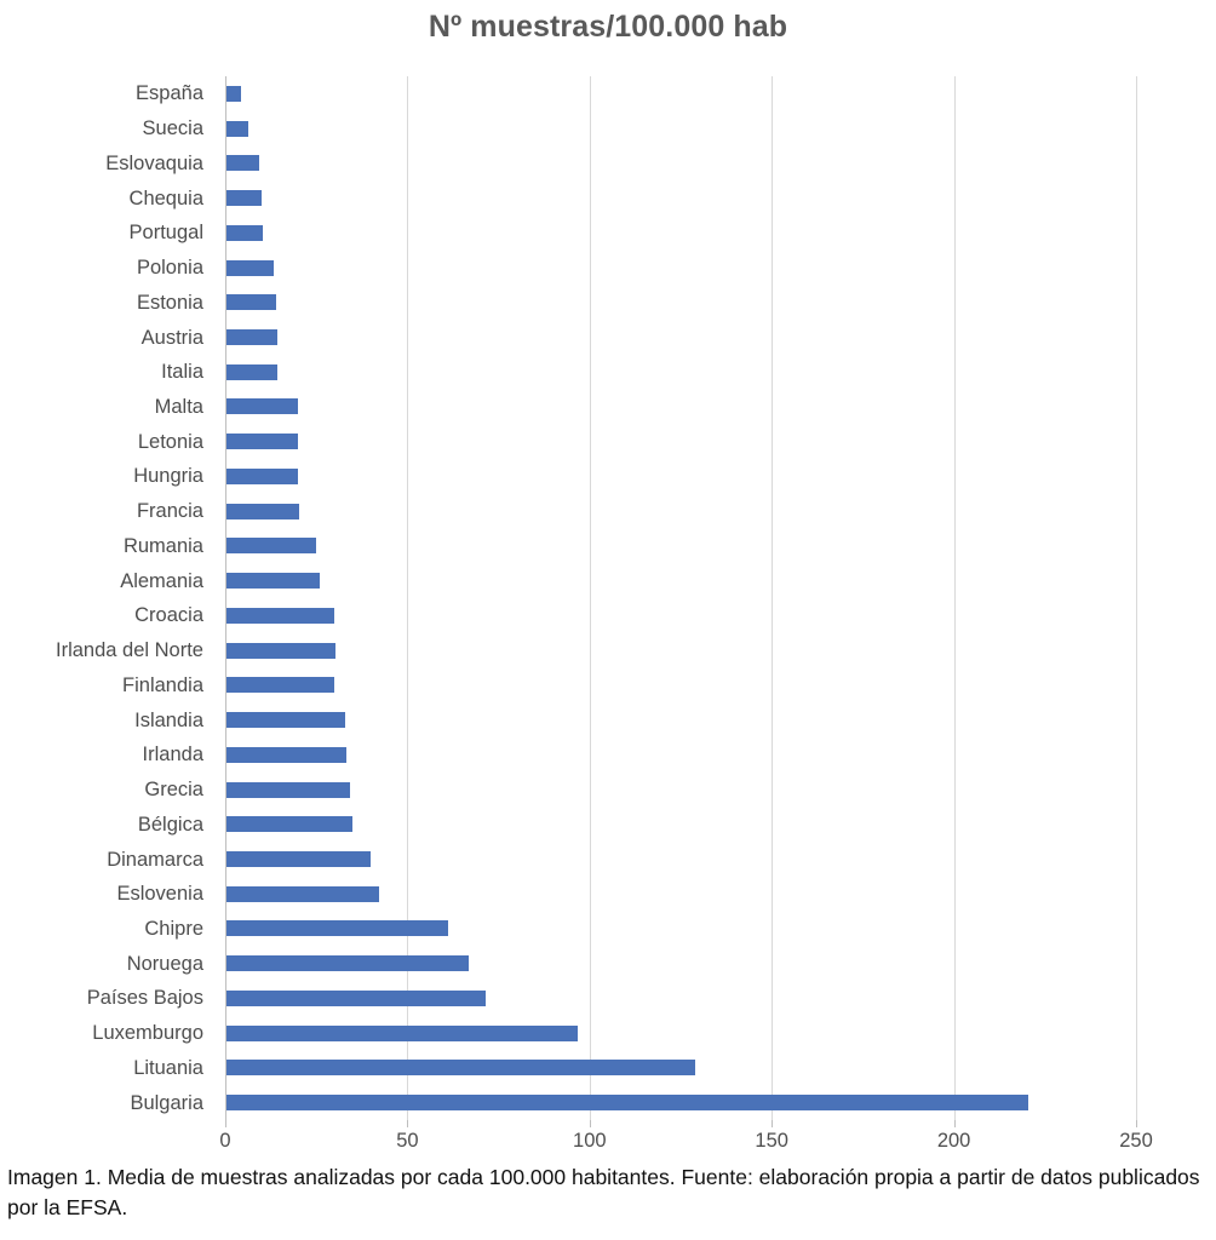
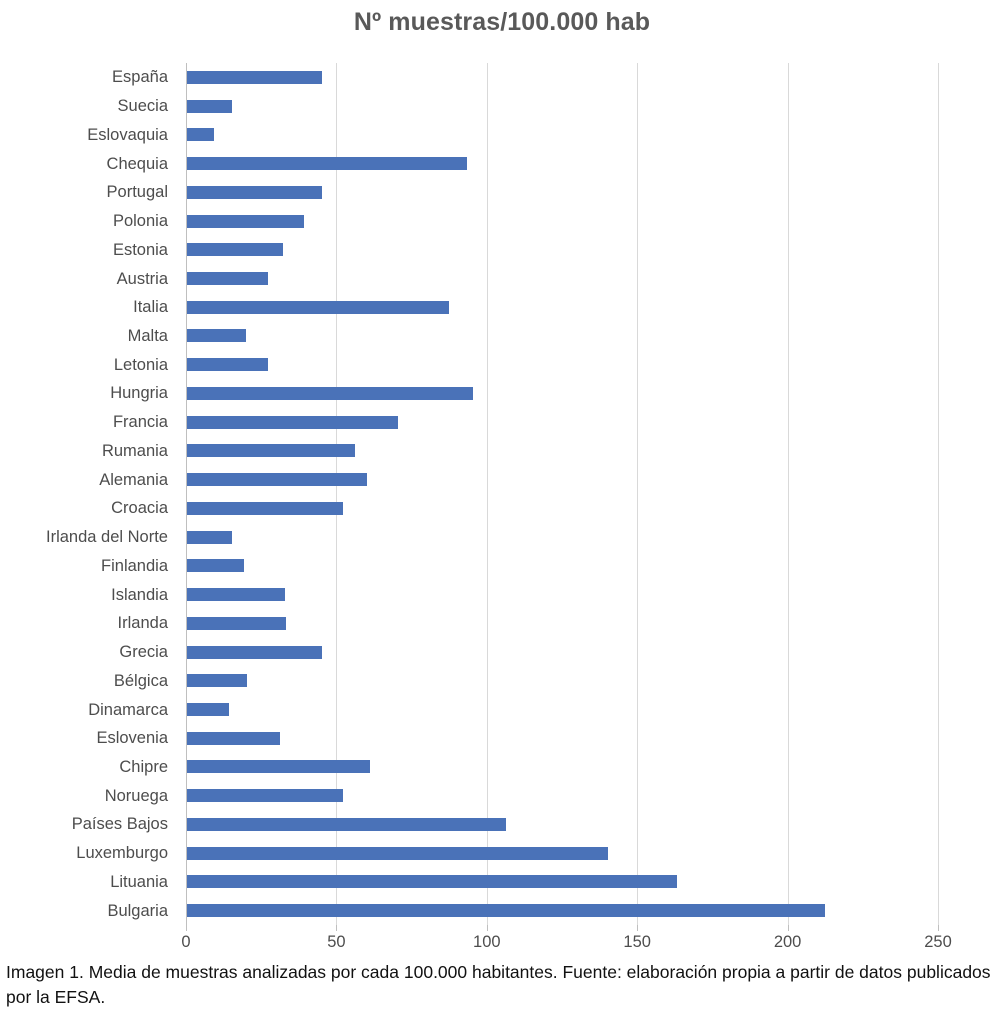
España: 4 -> 45
Suecia: 6 -> 15
Chequia: 10 -> 93
Portugal: 10 -> 45
Polonia: 13 -> 39
Estonia: 14 -> 32
Austria: 14 -> 27
Italia: 14 -> 87
Letonia: 20 -> 27
Hungria: 20 -> 95
Francia: 20 -> 70
Rumania: 24 -> 56
Alemania: 26 -> 60
Croacia: 30 -> 52
Irlanda del Norte: 30 -> 15
Finlandia: 30 -> 19
Grecia: 34 -> 45
Bélgica: 34 -> 20
Dinamarca: 40 -> 14
Eslovenia: 42 -> 31
Noruega: 66 -> 52
Países Bajos: 71 -> 106
Luxemburgo: 96 -> 140
Lituania: 128 -> 163
Bulgaria: 220 -> 212
